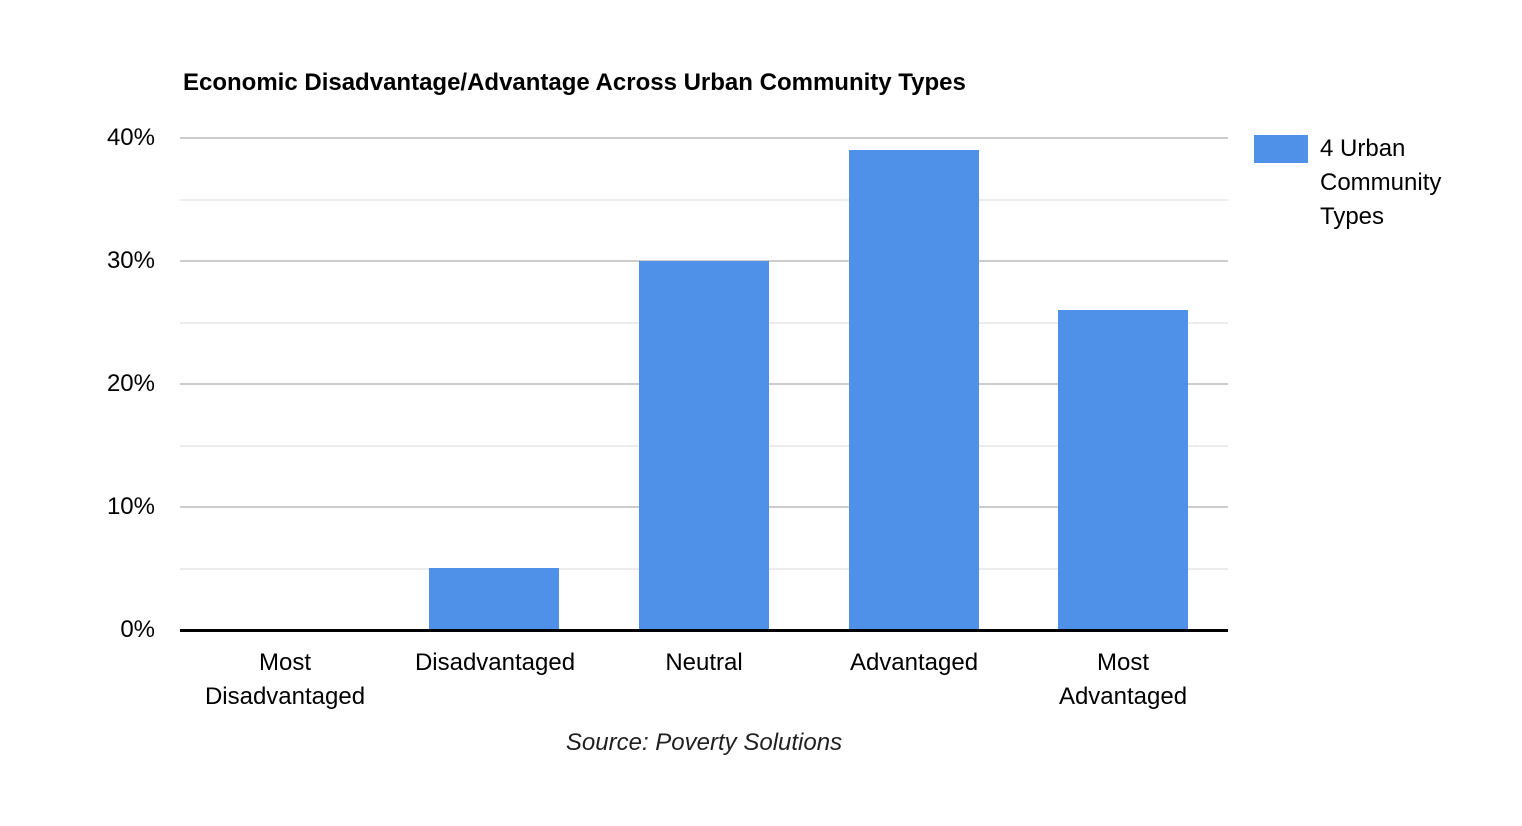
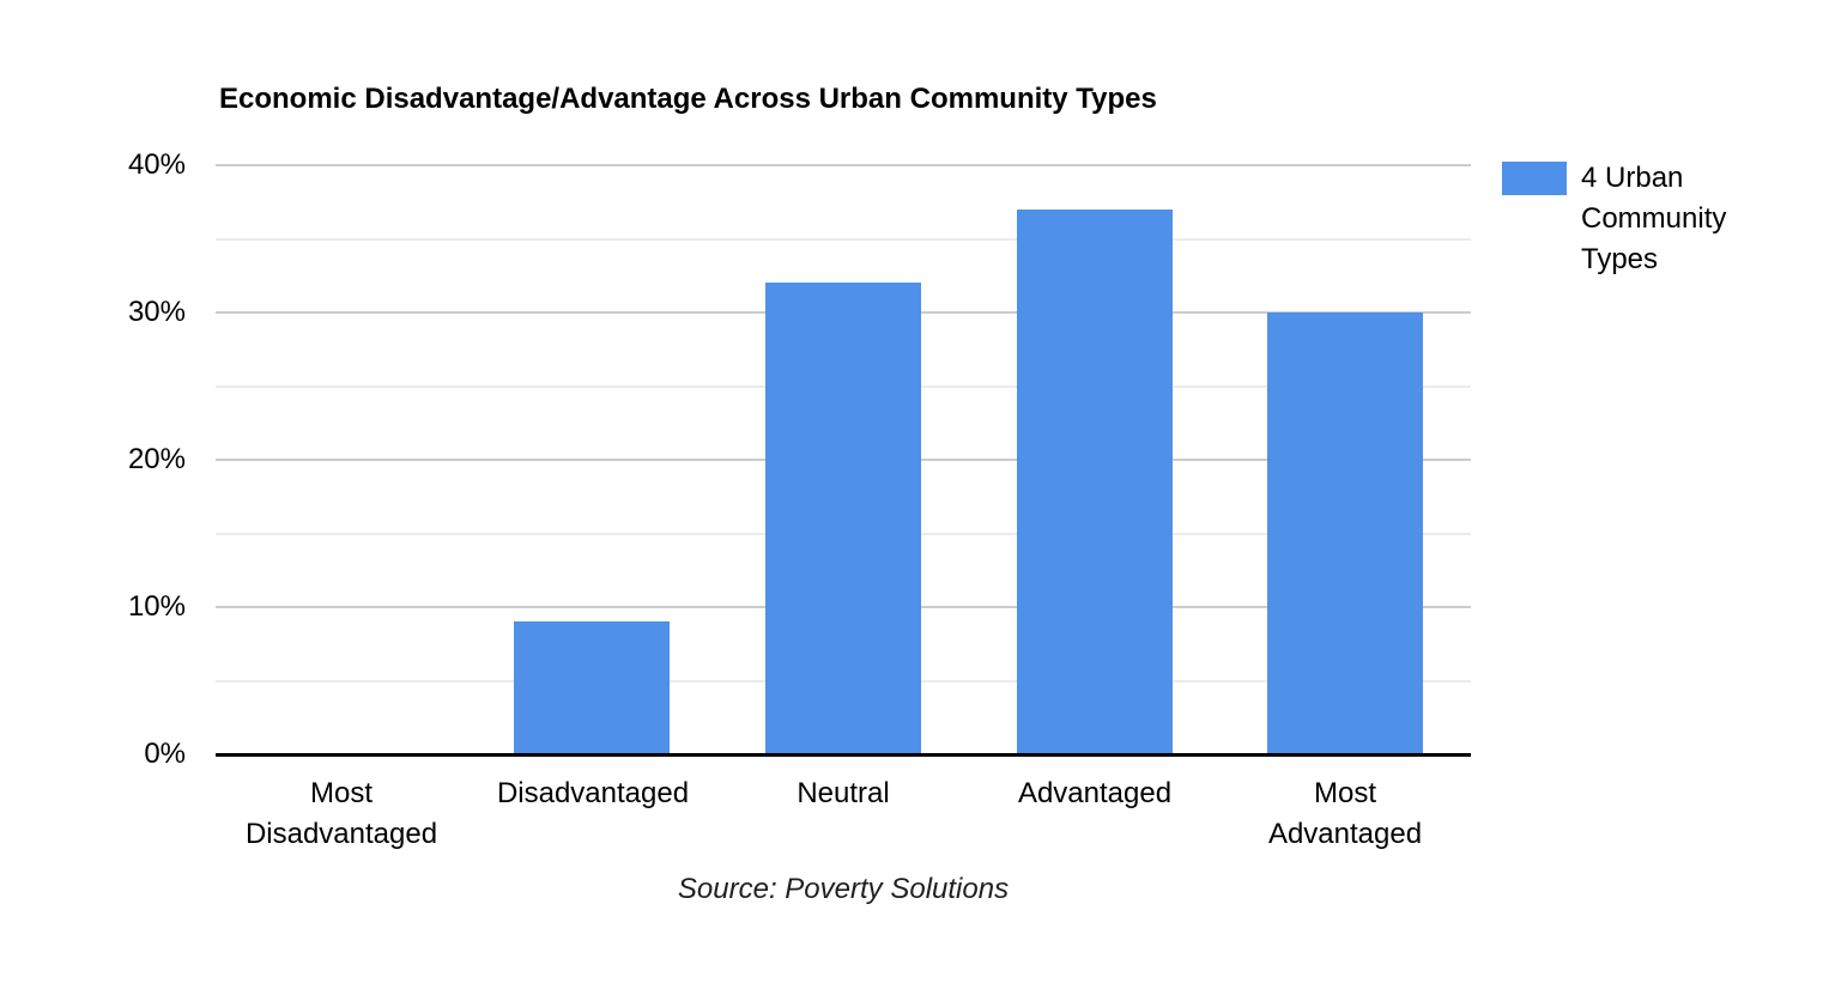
Disadvantaged: 5% -> 9%
Neutral: 30% -> 32%
Advantaged: 39% -> 37%
Most Advantaged: 26% -> 30%
